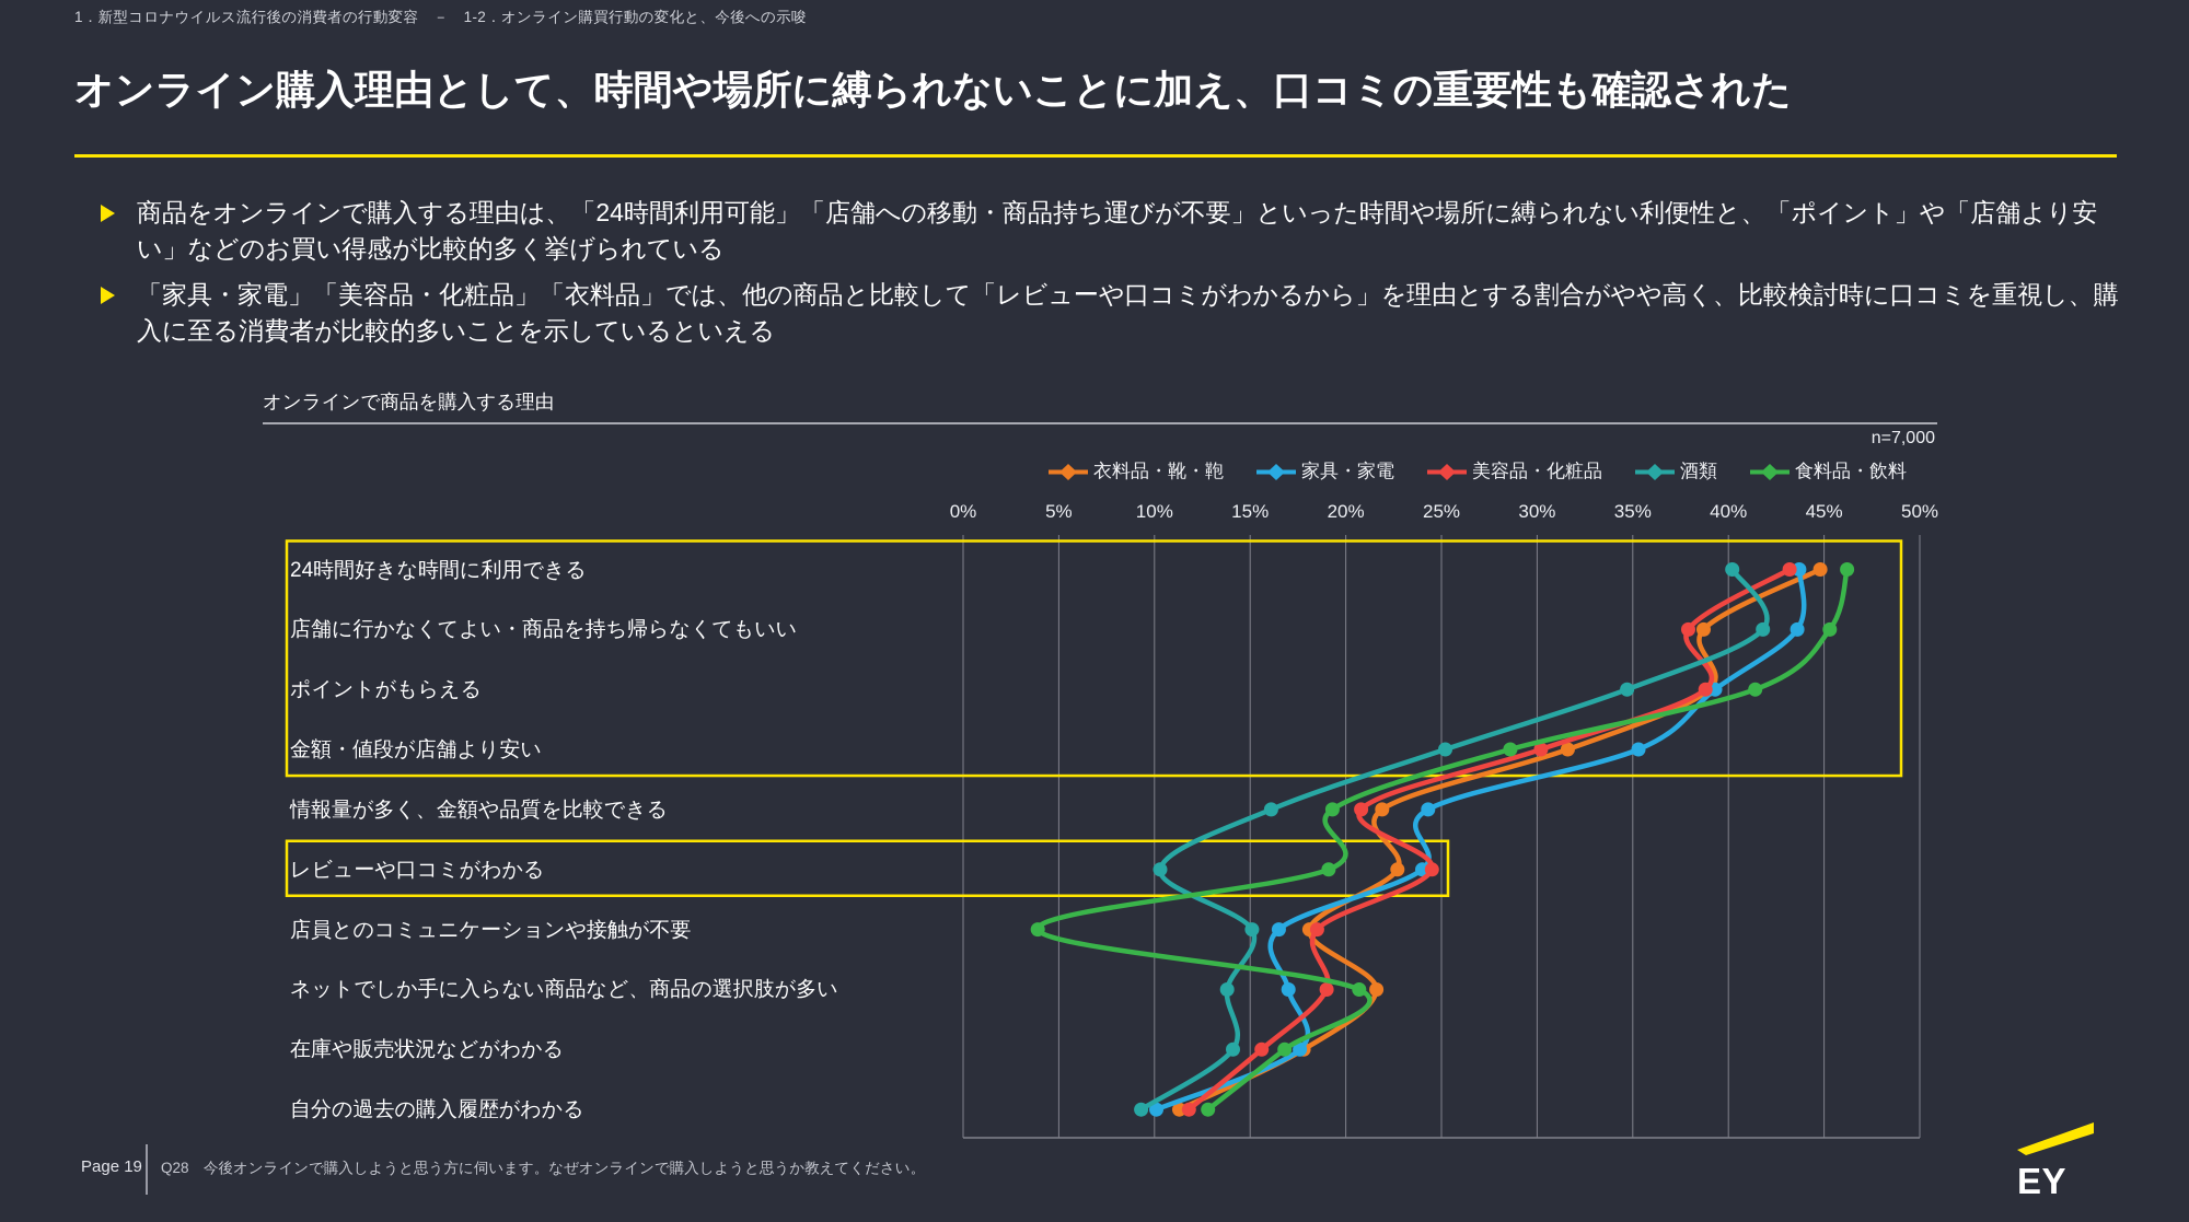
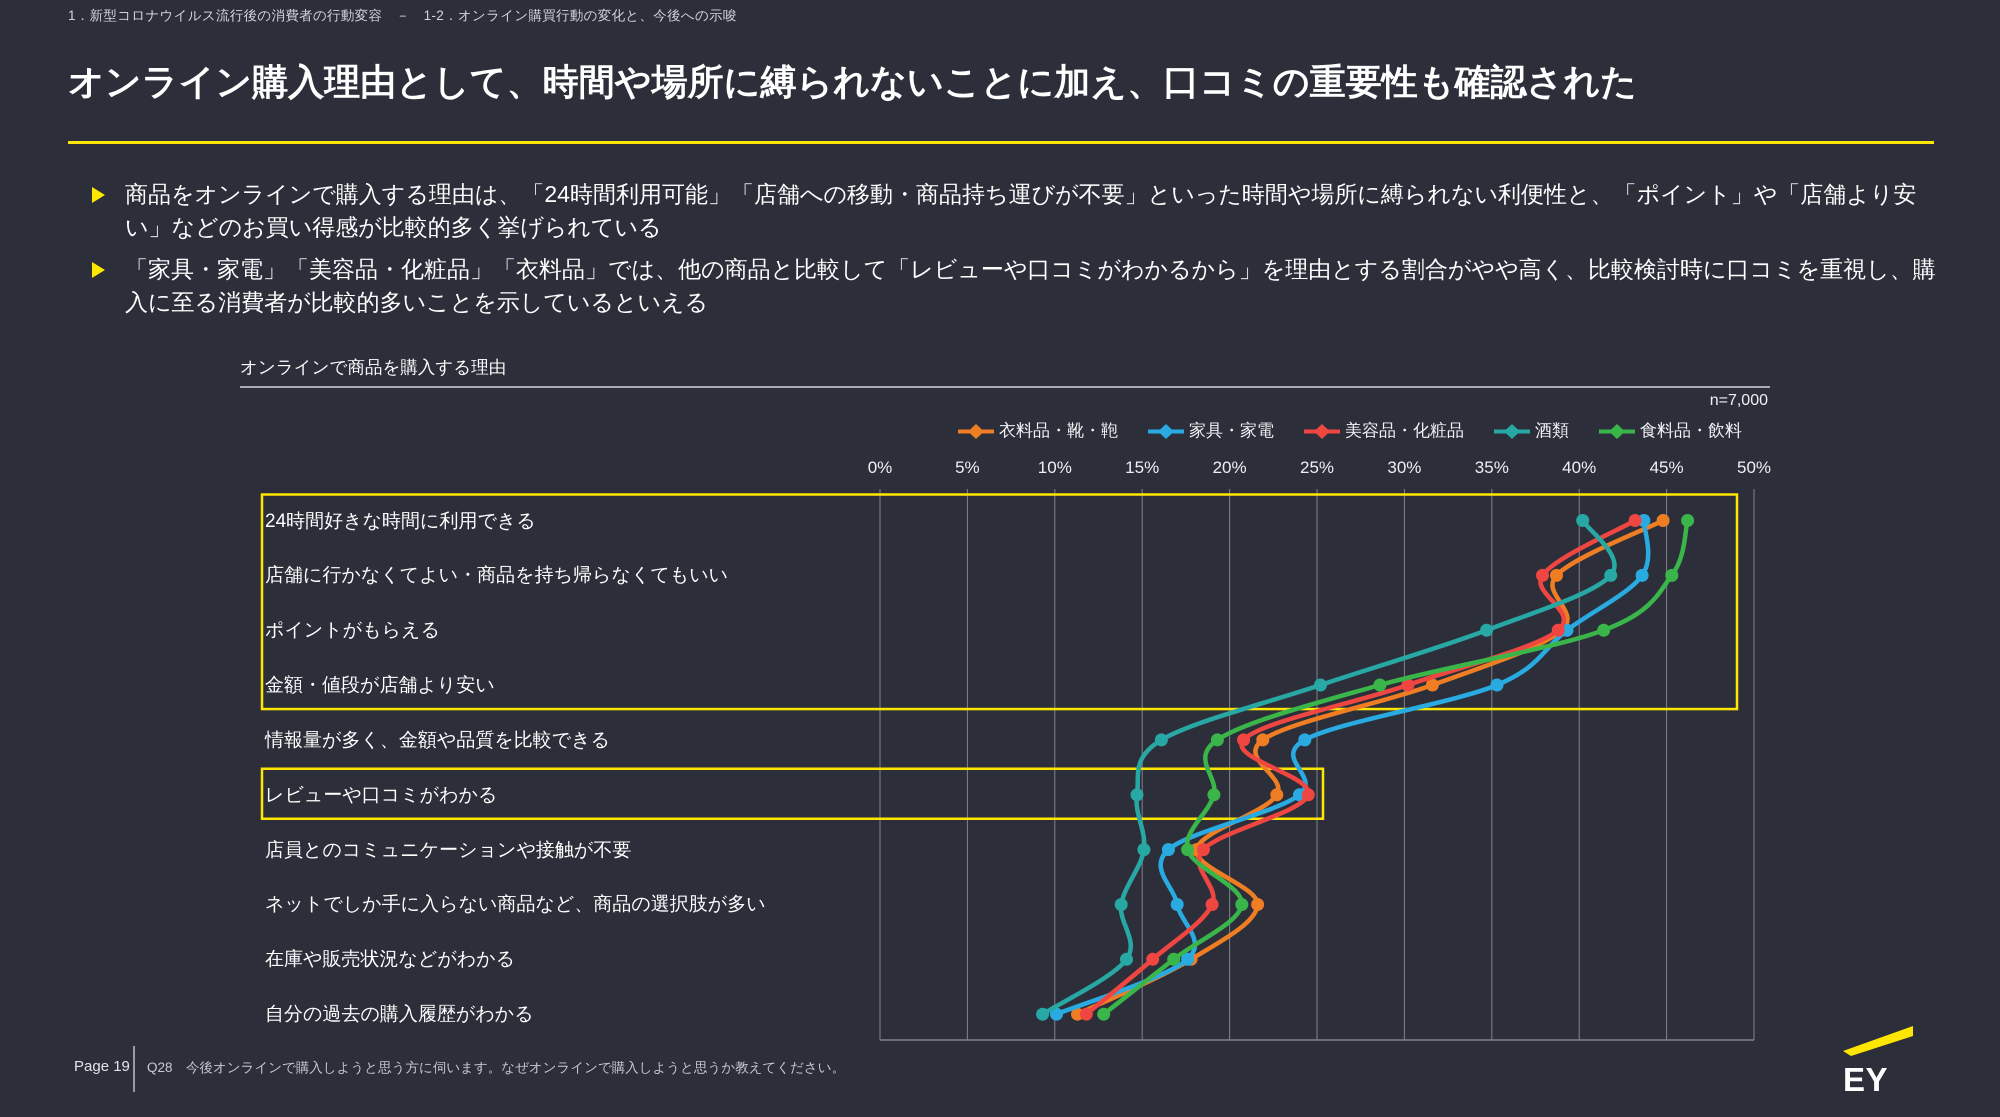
酒類/レビューや口コミがわかる: 10.3% -> 14.7%
食料品・飲料/店員とのコミュニケーションや接触が不要: 3.9% -> 17.6%
